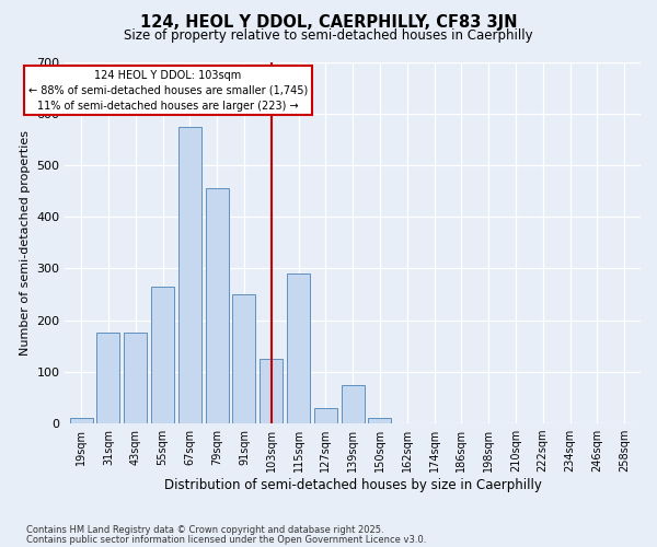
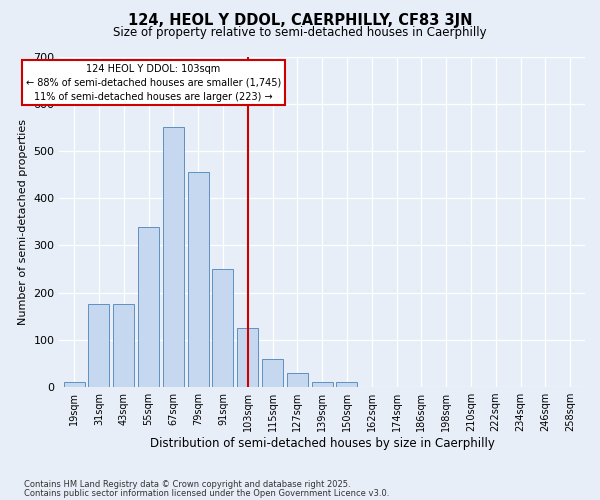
55sqm: 265 -> 340
67sqm: 575 -> 550
115sqm: 290 -> 60
139sqm: 75 -> 10
